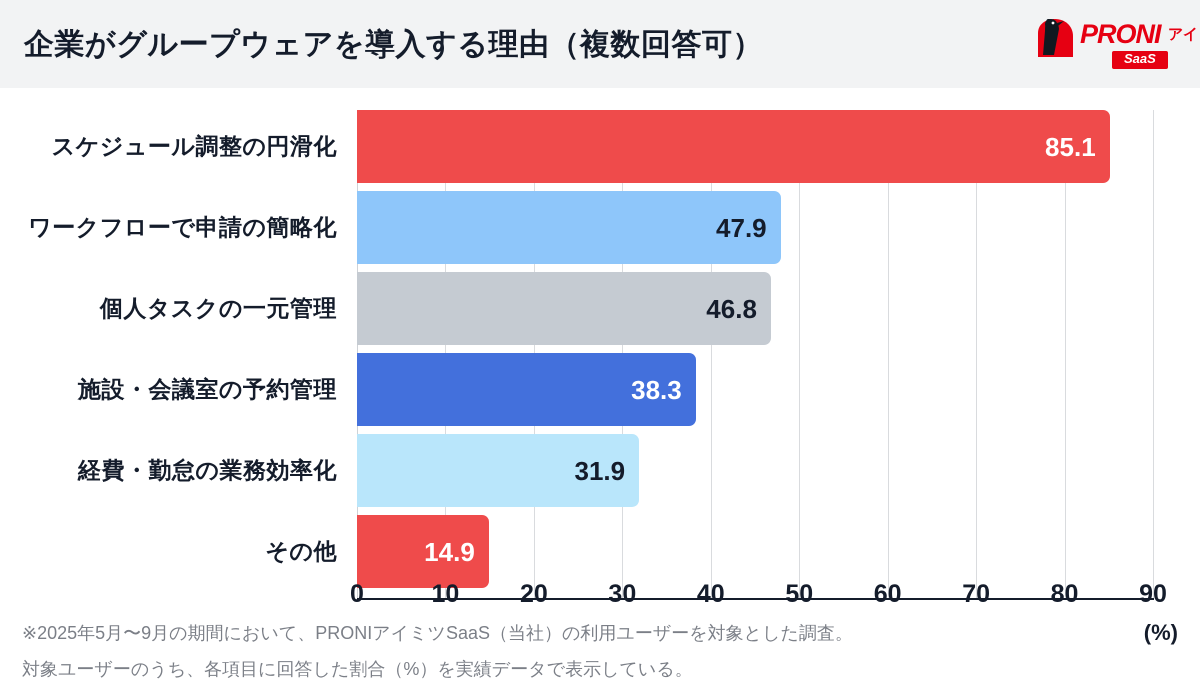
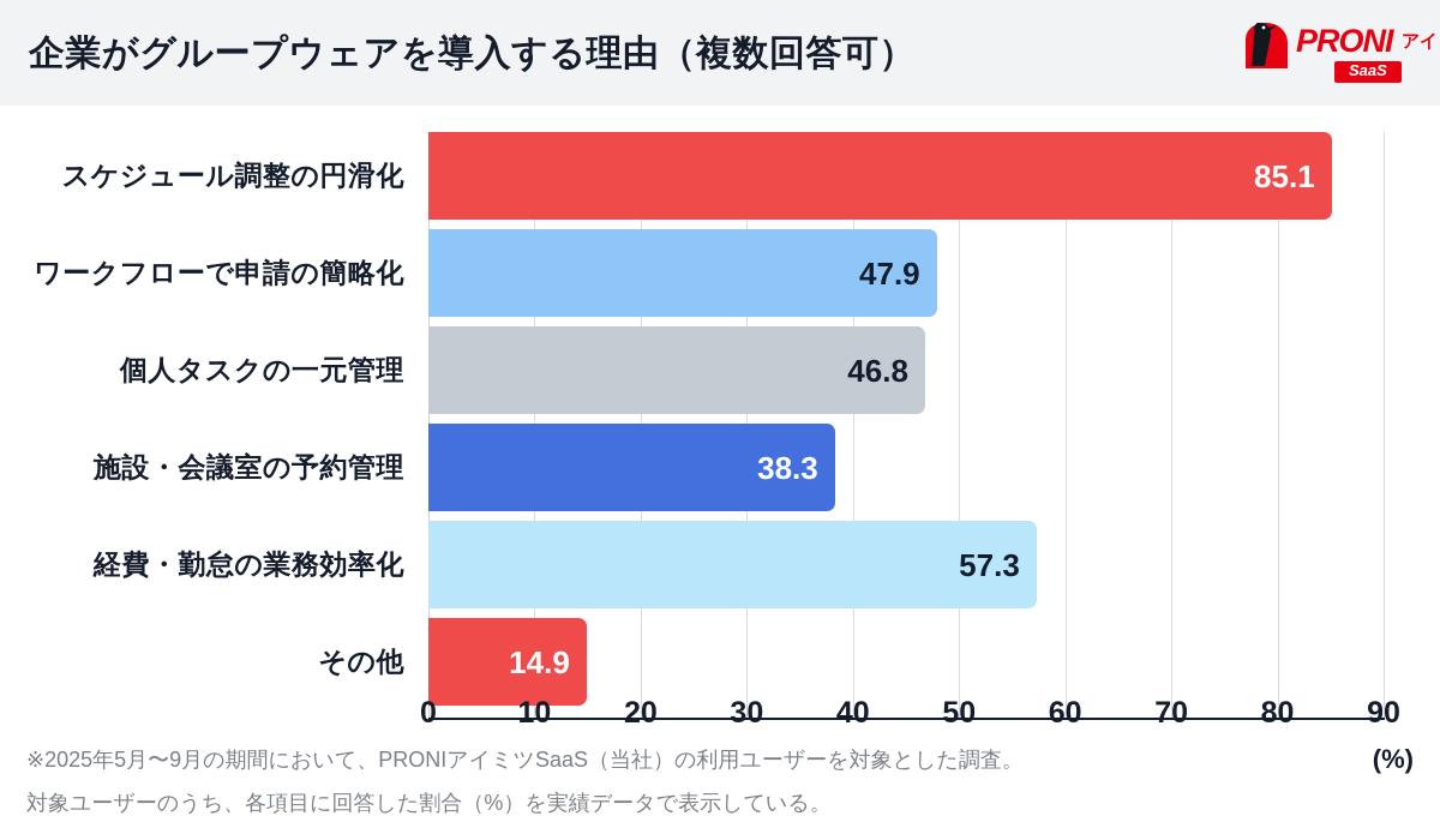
経費・勤怠の業務効率化: 31.9 -> 57.3
